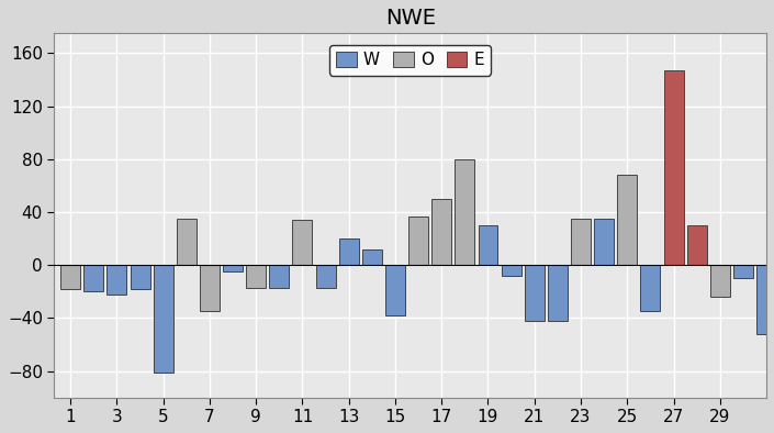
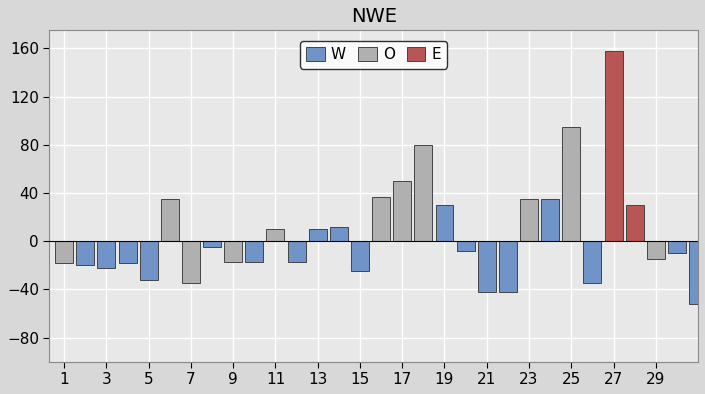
5: -81 -> -32
11: 34 -> 10
13: 20 -> 10
15: -38 -> -25
25: 68 -> 95
27: 147 -> 158
29: -24 -> -15
